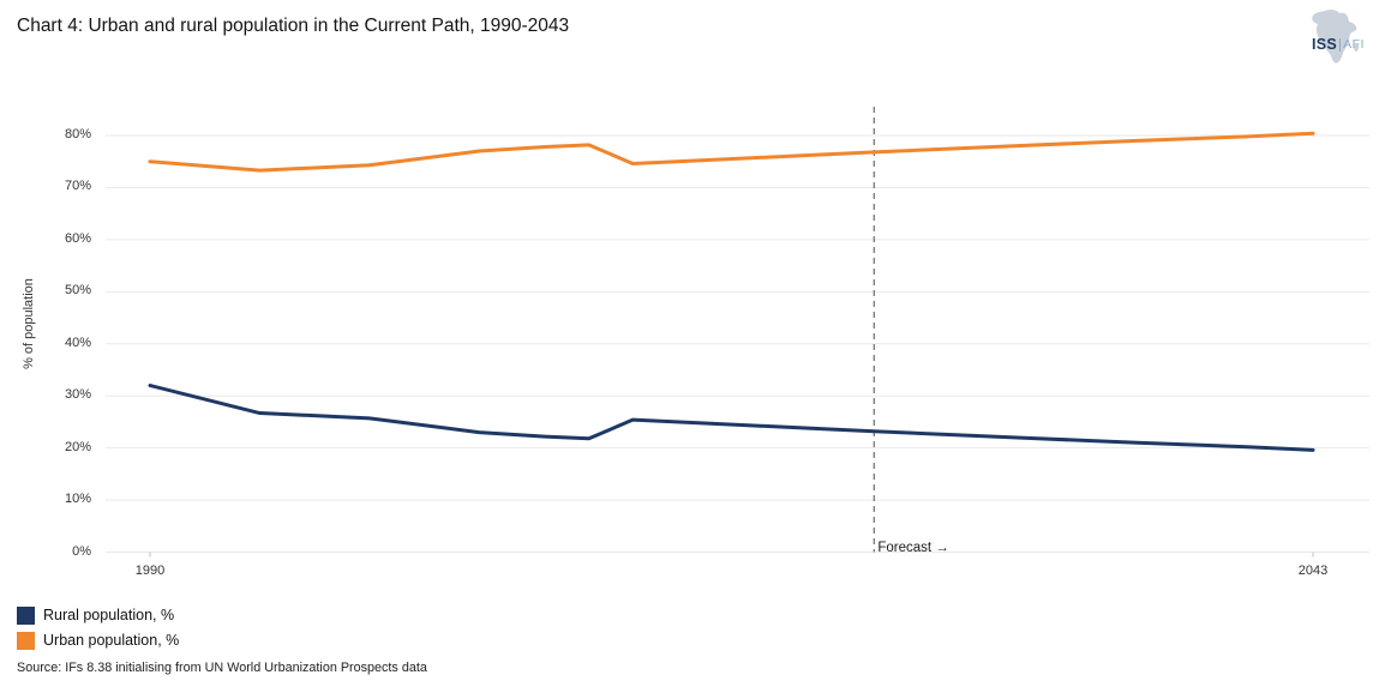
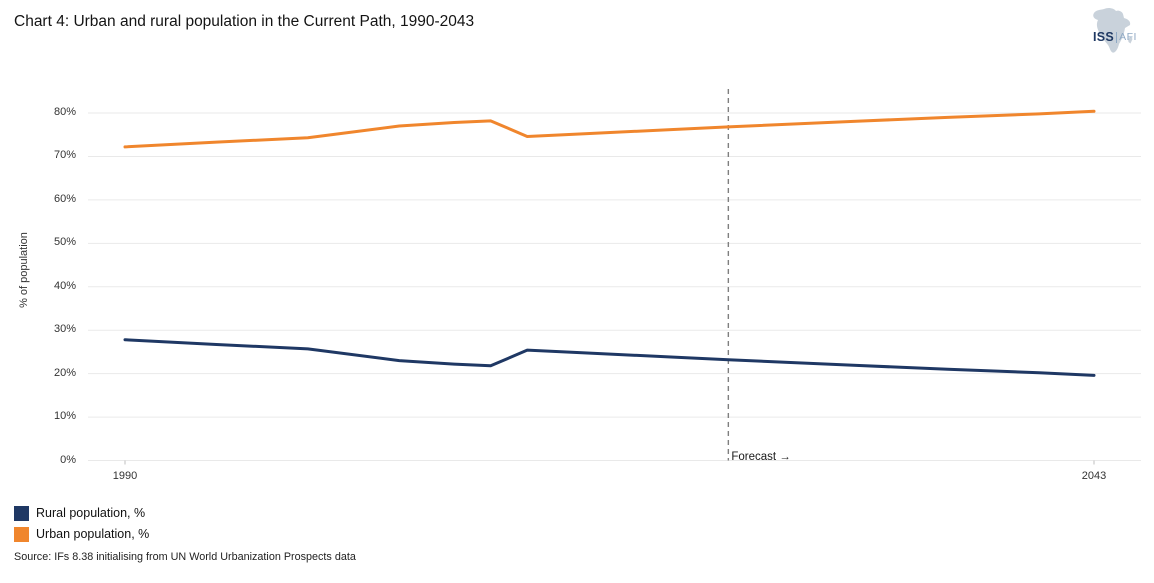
Rural population, %/1990: 32% -> 28%
Urban population, %/1990: 75% -> 72%
